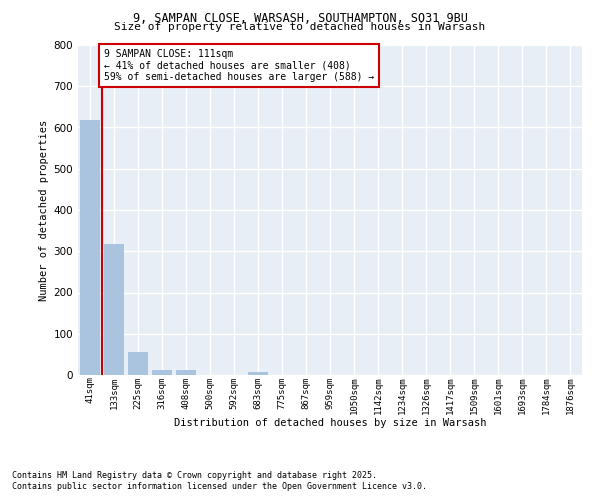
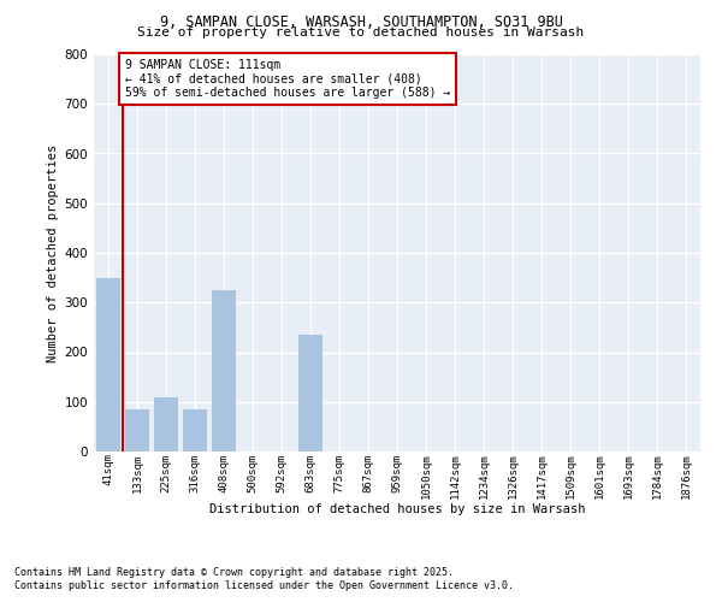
41sqm: 619 -> 350
133sqm: 318 -> 85
225sqm: 56 -> 110
316sqm: 11 -> 85
408sqm: 12 -> 325
683sqm: 7 -> 235
